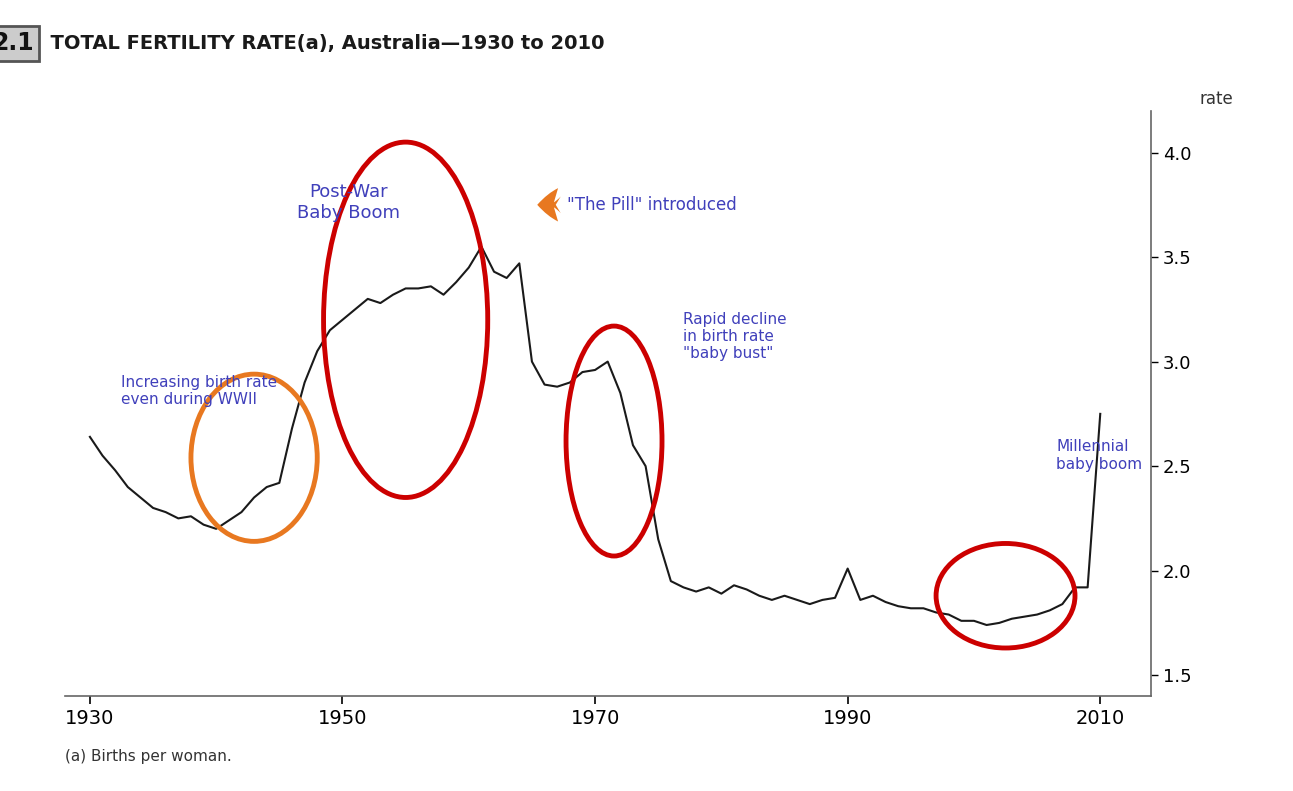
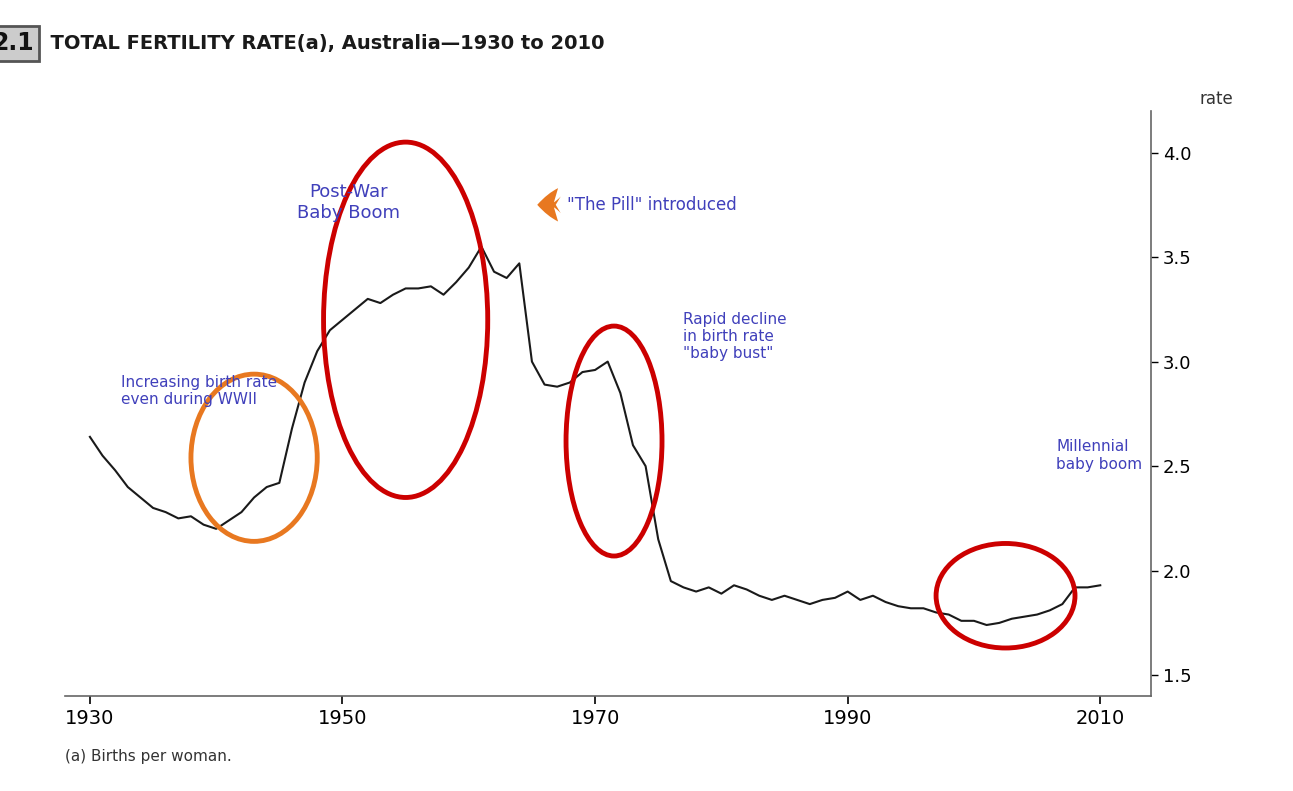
1990: 2.01 -> 1.90
2010: 2.75 -> 1.93
